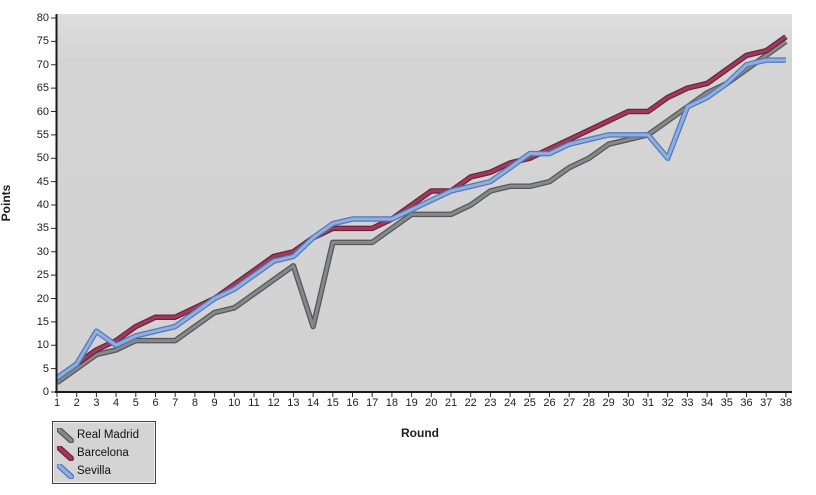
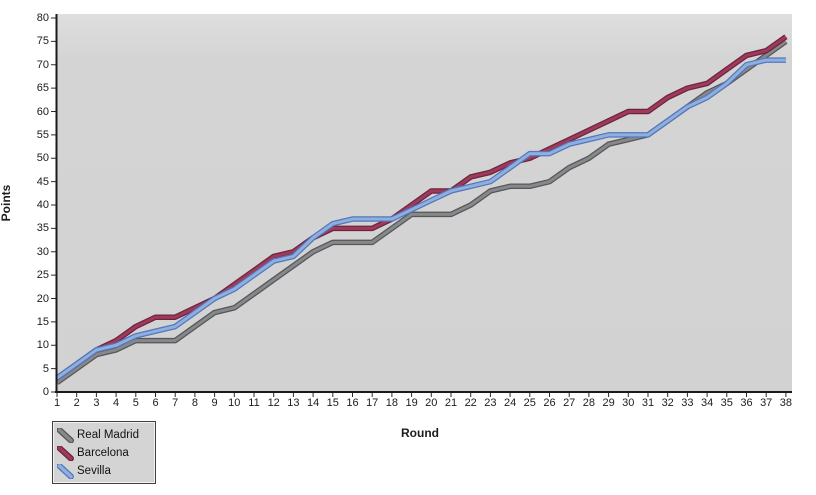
Sevilla/3: 13 -> 9
Real Madrid/14: 14 -> 30
Sevilla/32: 50 -> 58
